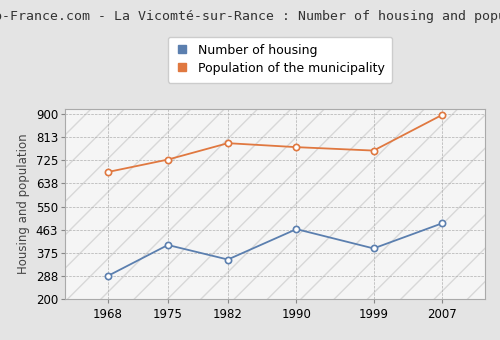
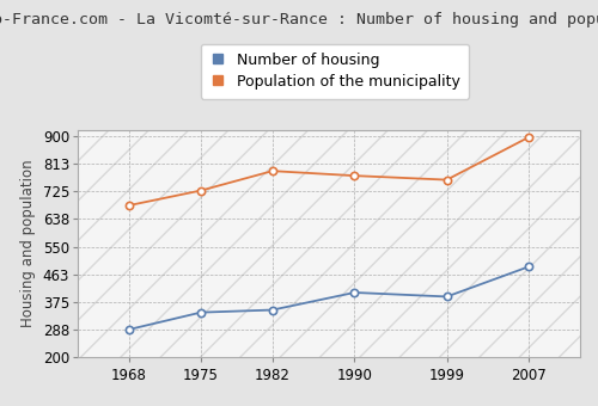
Number of housing/1975: 405 -> 342
Number of housing/1990: 465 -> 405
